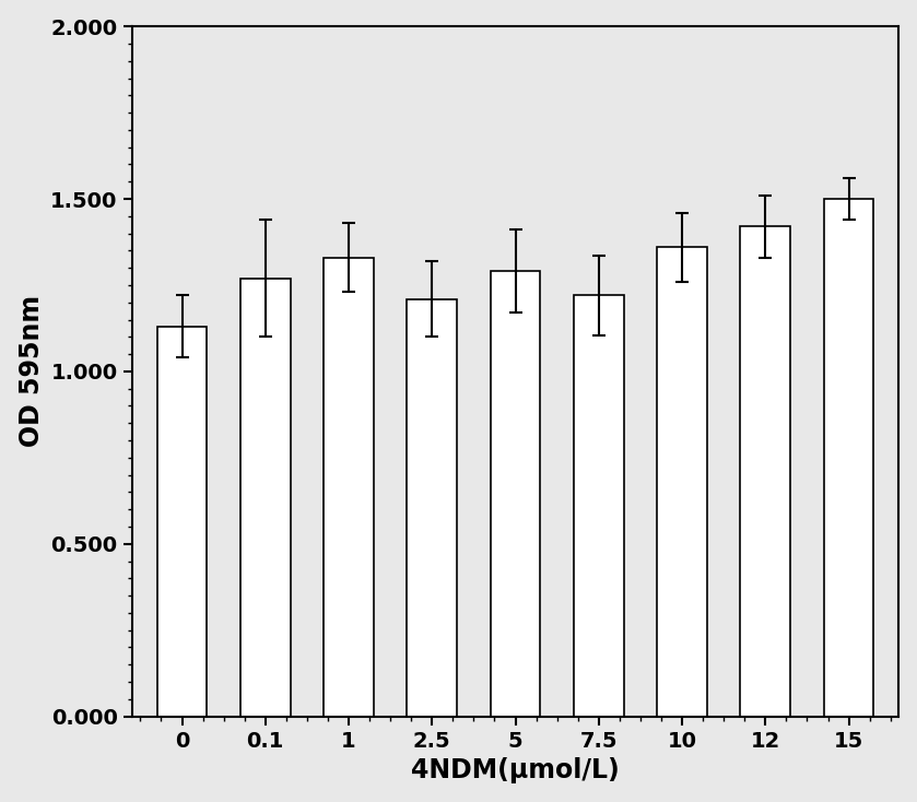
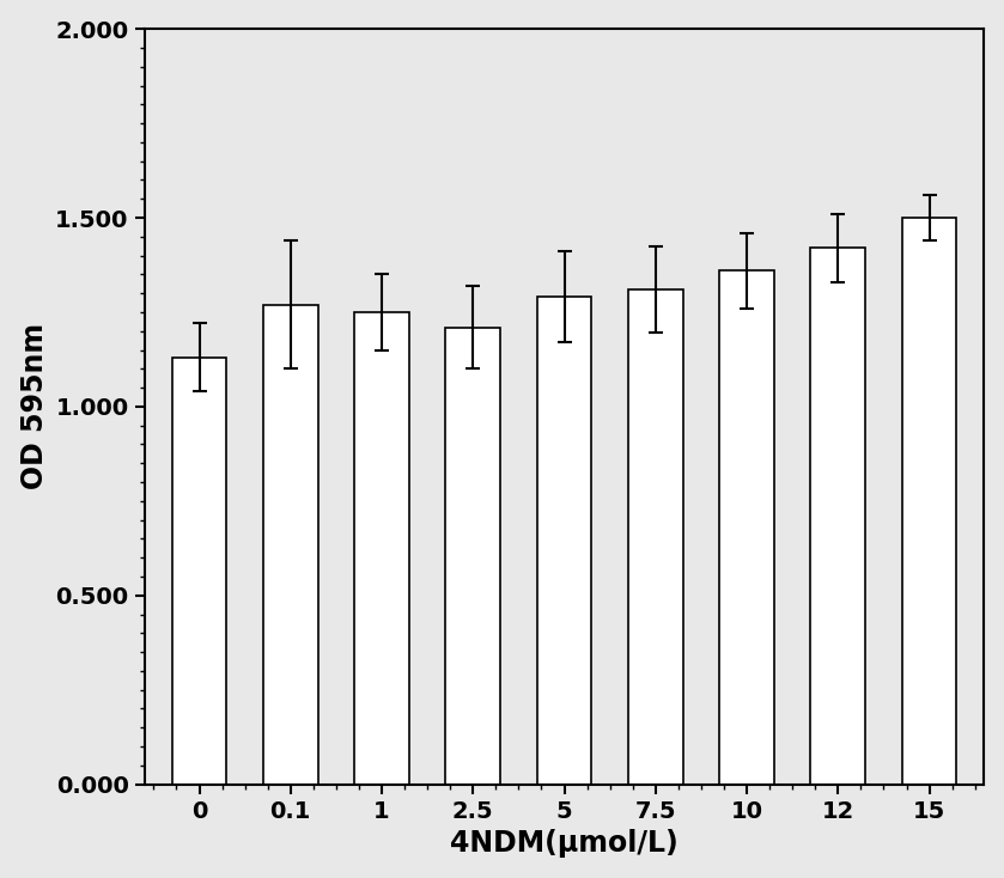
1: 1.33 -> 1.25
7.5: 1.22 -> 1.31
